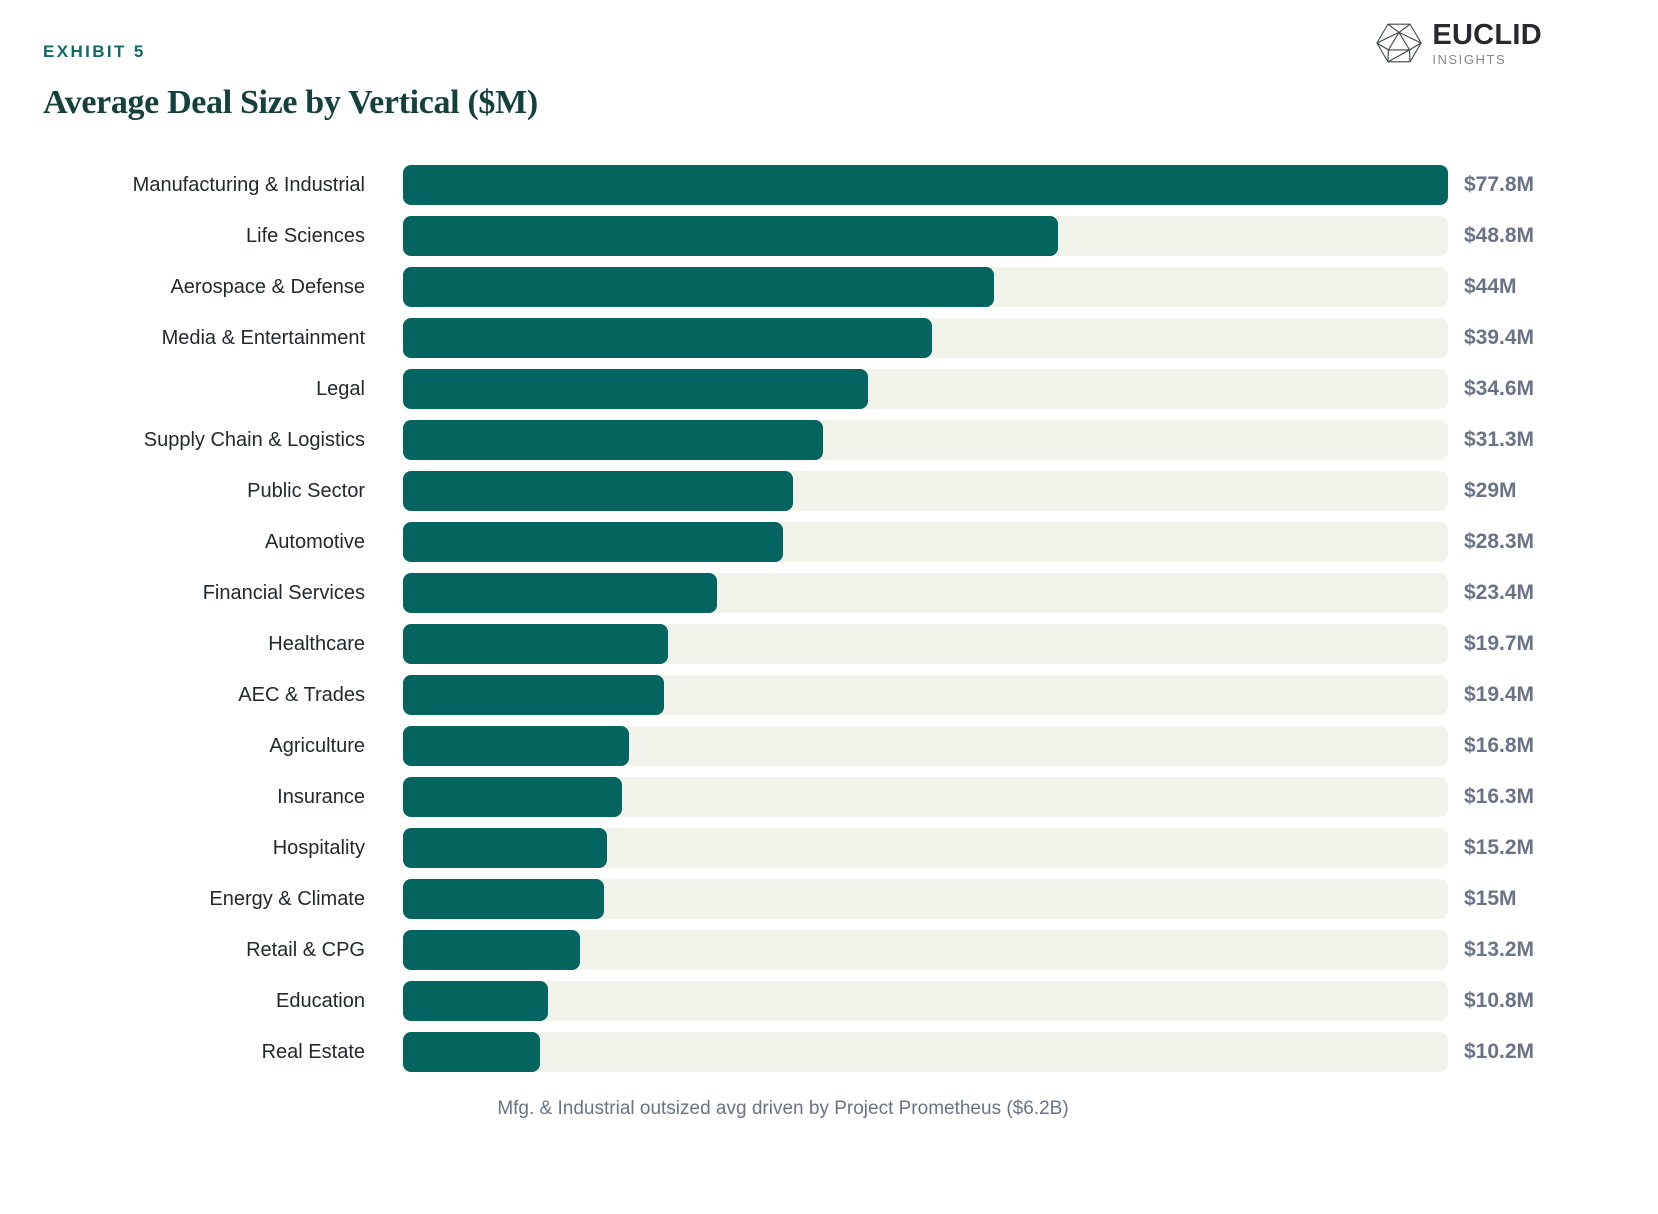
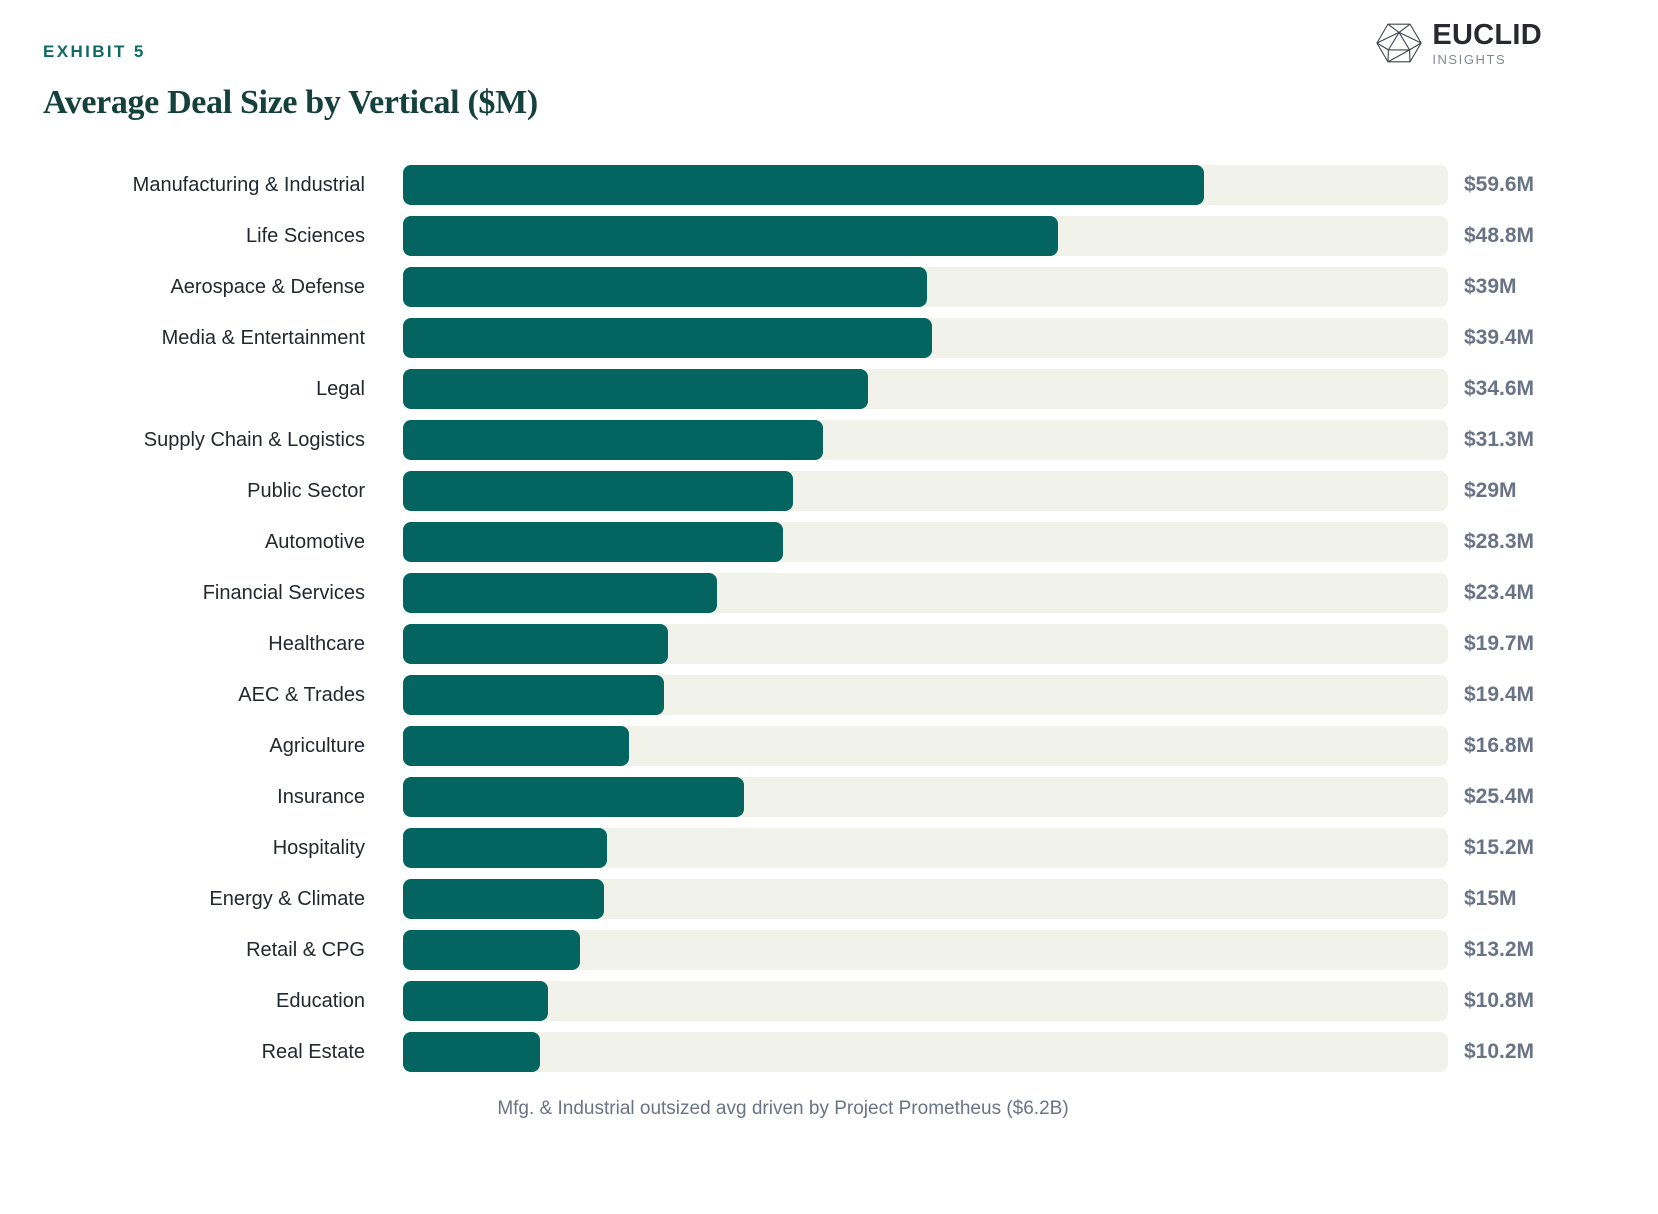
Manufacturing & Industrial: $77.8M -> $59.6M
Aerospace & Defense: $44M -> $39M
Insurance: $16.3M -> $25.4M
